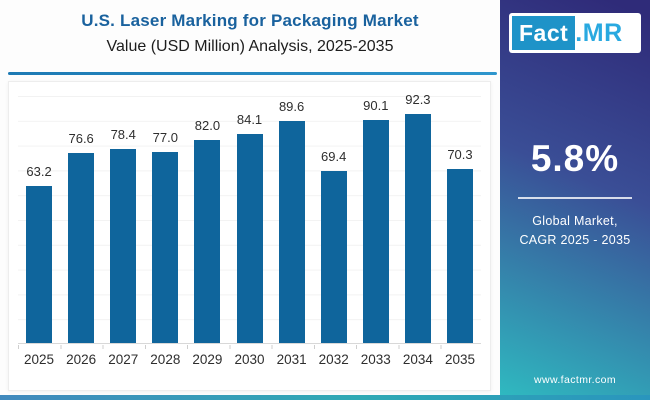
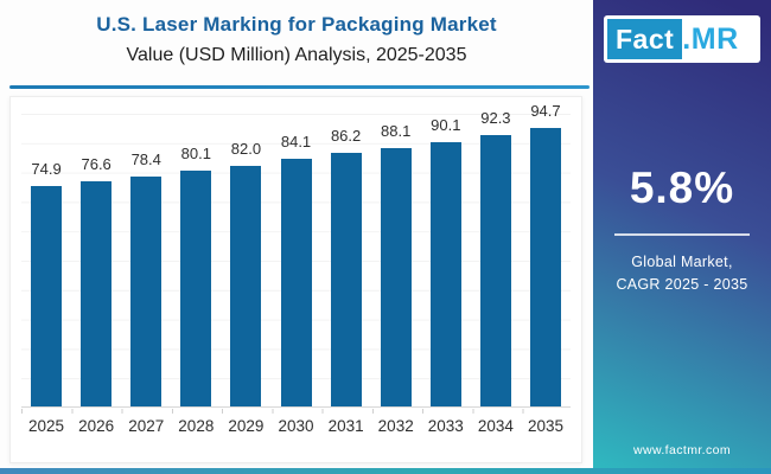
2025: 63.2 -> 74.9
2028: 77.0 -> 80.1
2031: 89.6 -> 86.2
2032: 69.4 -> 88.1
2035: 70.3 -> 94.7
